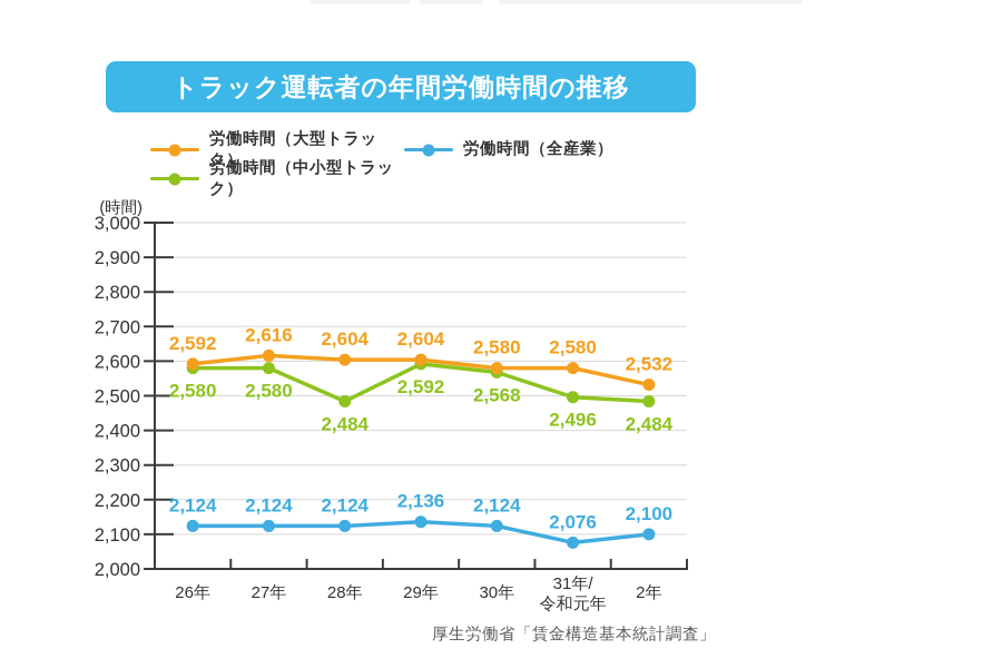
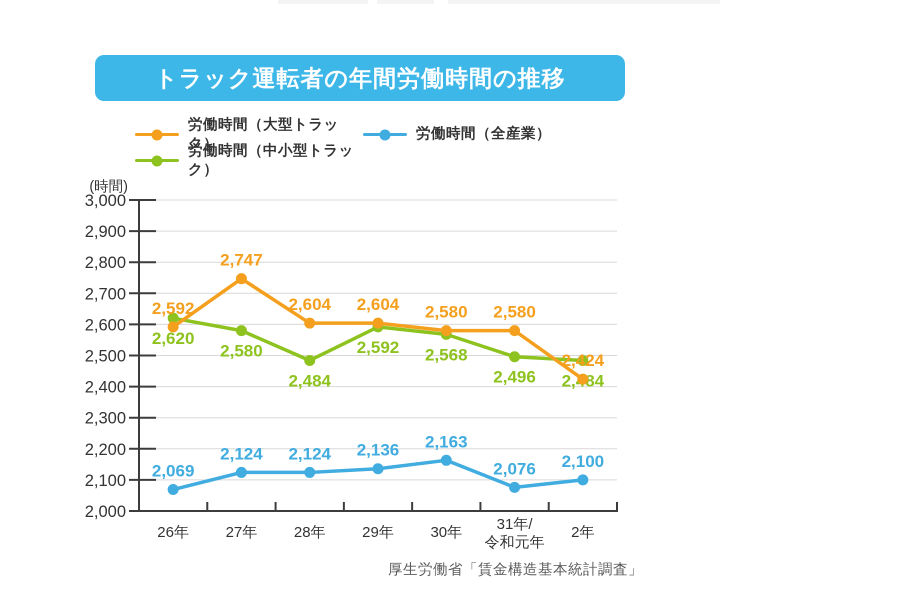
労働時間（中小型トラック）/26年: 2,580 -> 2,620
労働時間（全産業）/26年: 2,124 -> 2,069
労働時間（大型トラック）/27年: 2,616 -> 2,747
労働時間（全産業）/30年: 2,124 -> 2,163
労働時間（大型トラック）/2年: 2,532 -> 2,424
